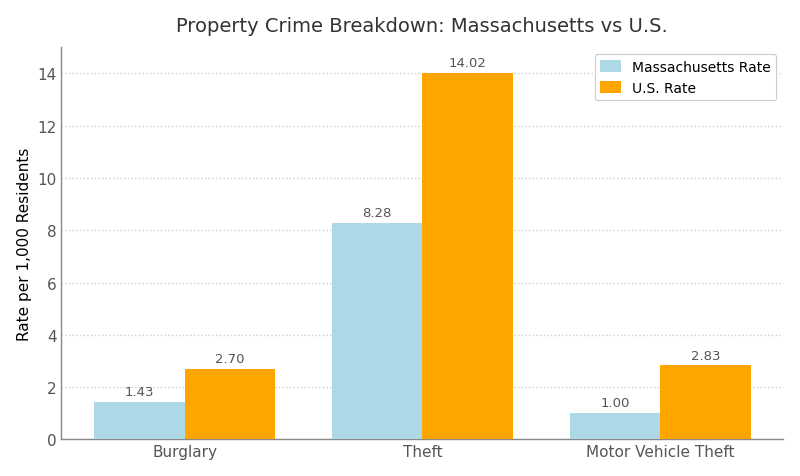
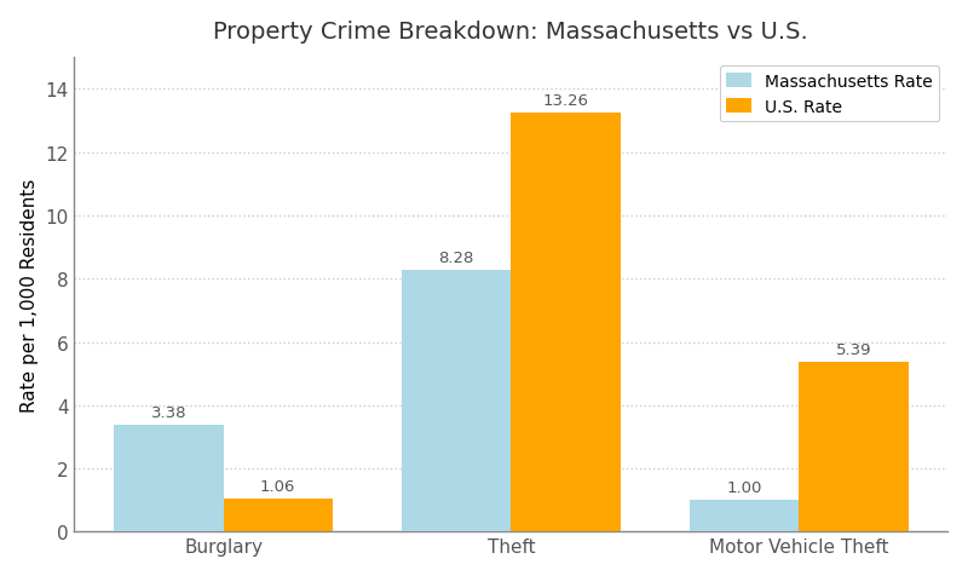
Massachusetts Rate/Burglary: 1.43 -> 3.38
U.S. Rate/Burglary: 2.70 -> 1.06
U.S. Rate/Theft: 14.02 -> 13.26
U.S. Rate/Motor Vehicle Theft: 2.83 -> 5.39
